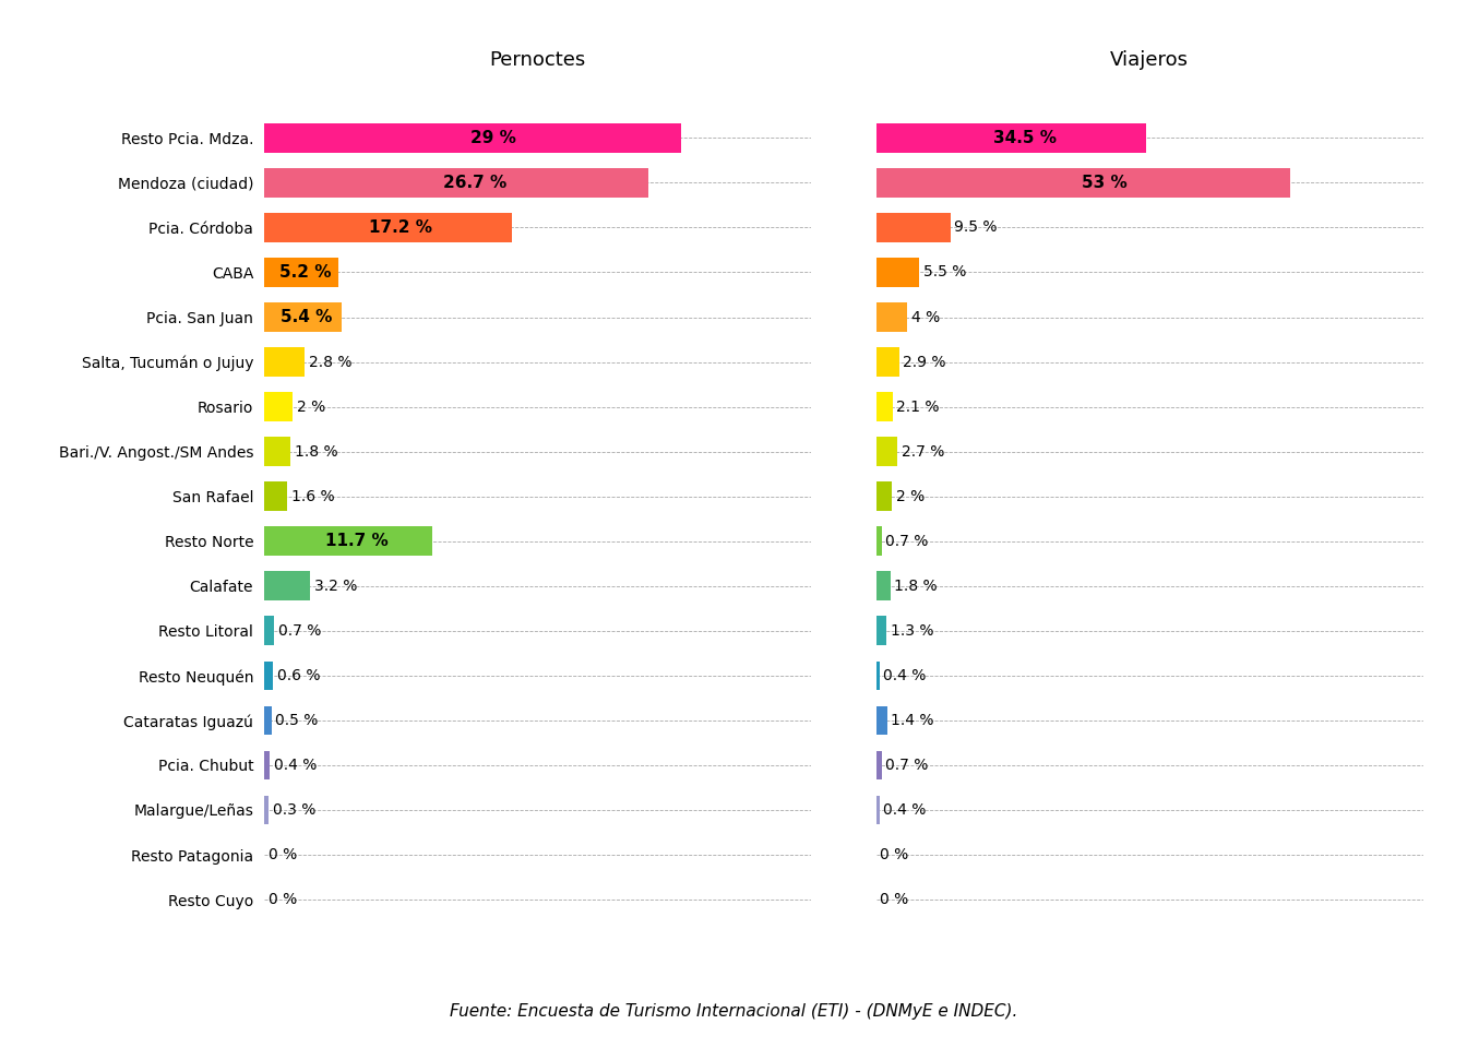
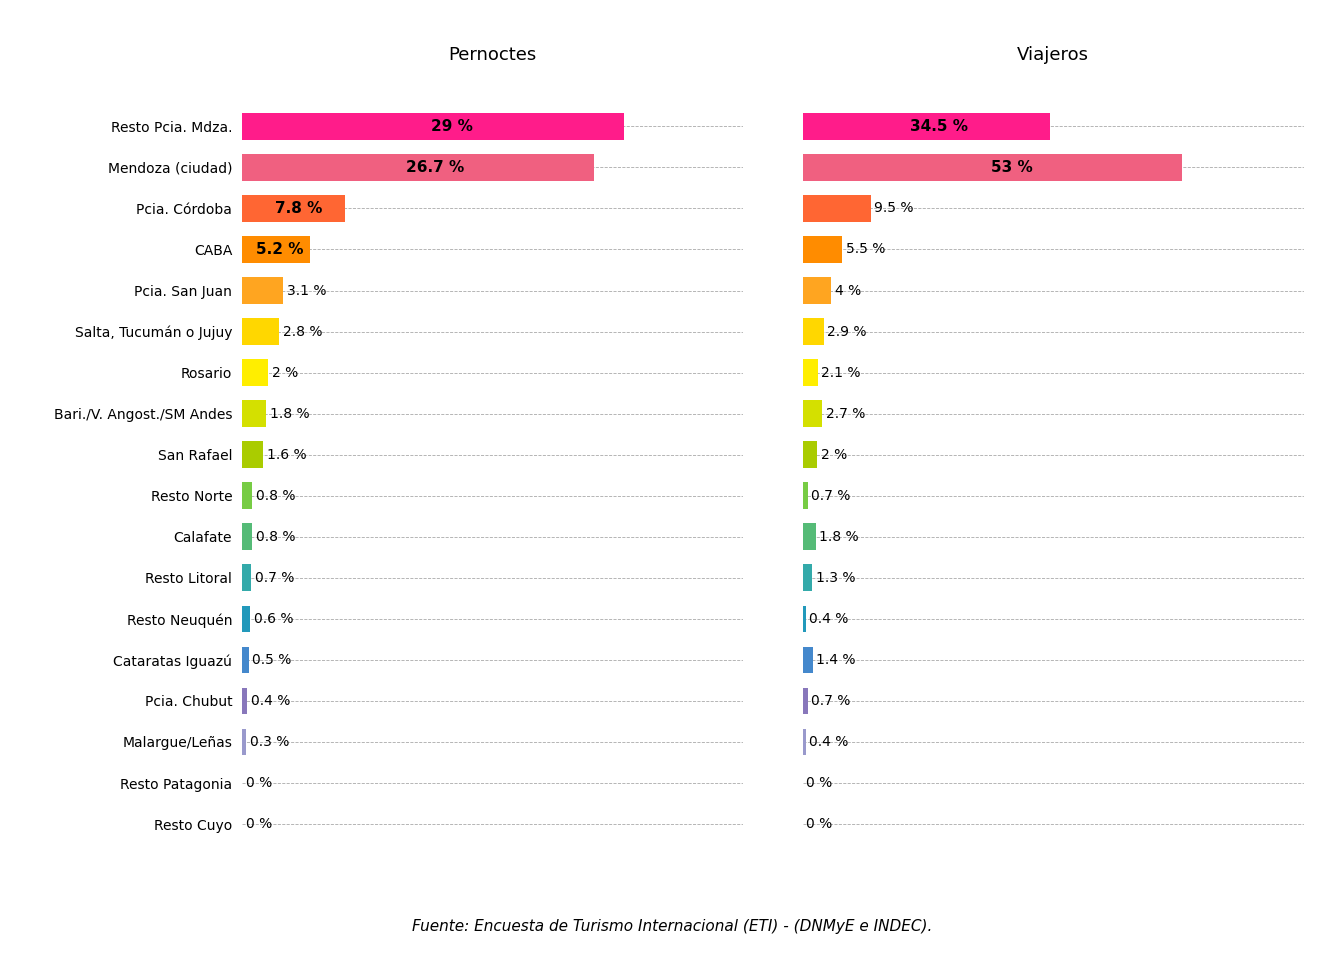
Pernoctes/Pcia. Córdoba: 17.2 -> 7.8
Pernoctes/Pcia. San Juan: 5.4 -> 3.1
Pernoctes/Resto Norte: 11.7 -> 0.8
Pernoctes/Calafate: 3.2 -> 0.8
